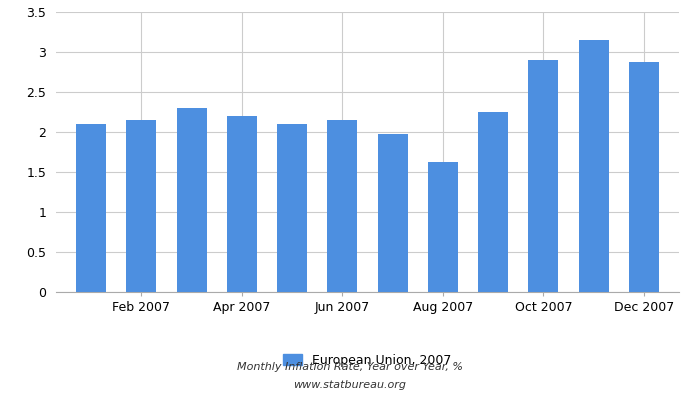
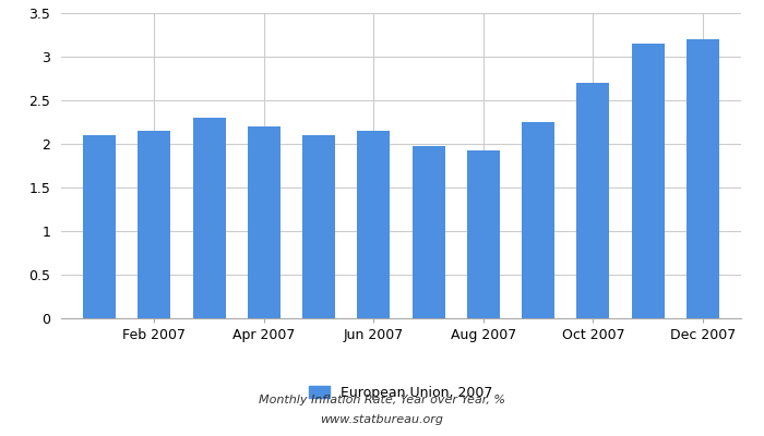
Aug 2007: 1.62 -> 1.93
Oct 2007: 2.90 -> 2.70
Dec 2007: 2.88 -> 3.20
